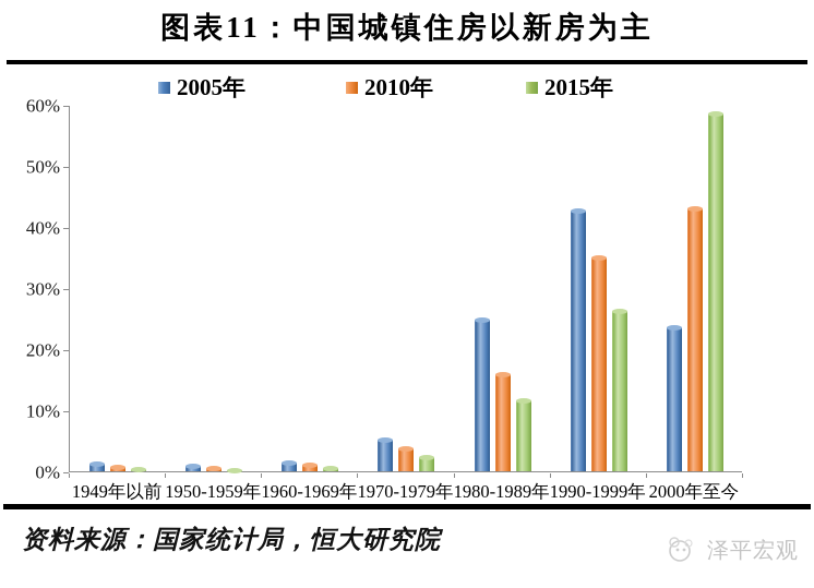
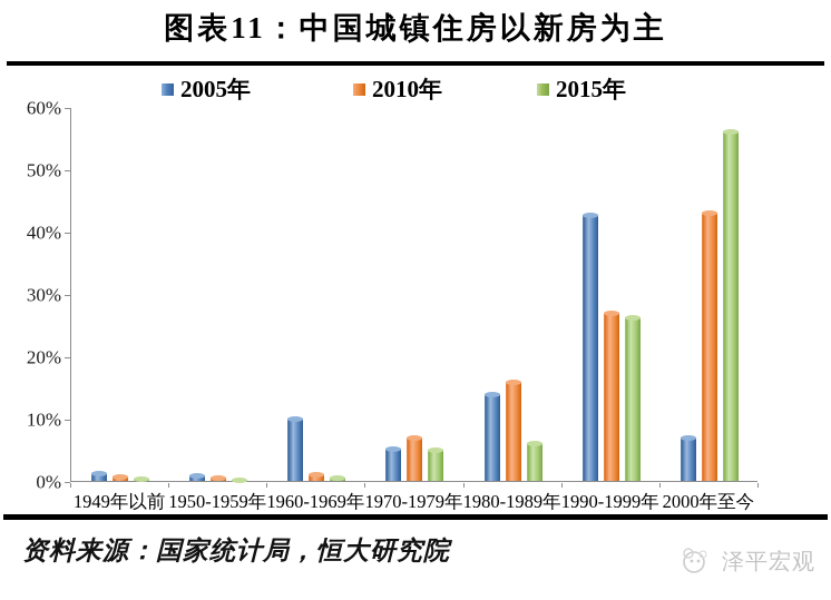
2005年/1960-1969年: 1% -> 10%
2010年/1970-1979年: 4% -> 7%
2015年/1970-1979年: 2% -> 5%
2005年/1980-1989年: 25% -> 14%
2015年/1980-1989年: 12% -> 6%
2010年/1990-1999年: 35% -> 27%
2005年/2000年至今: 24% -> 7%
2015年/2000年至今: 59% -> 56%
